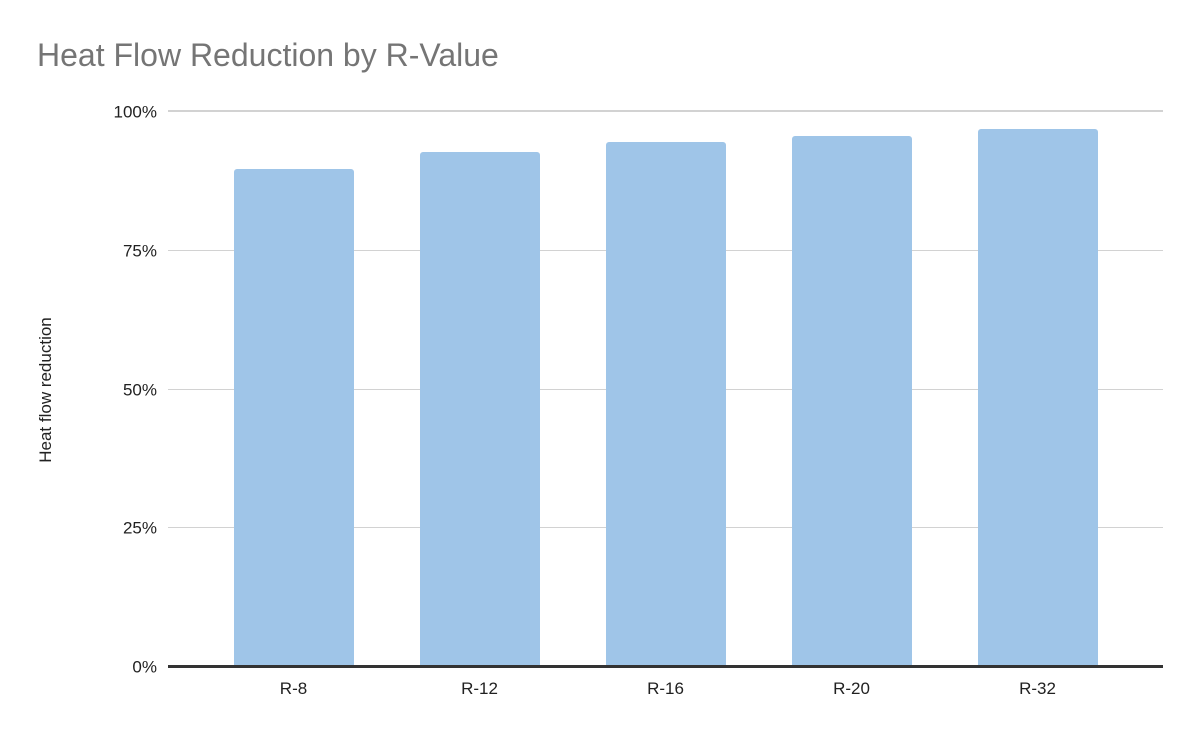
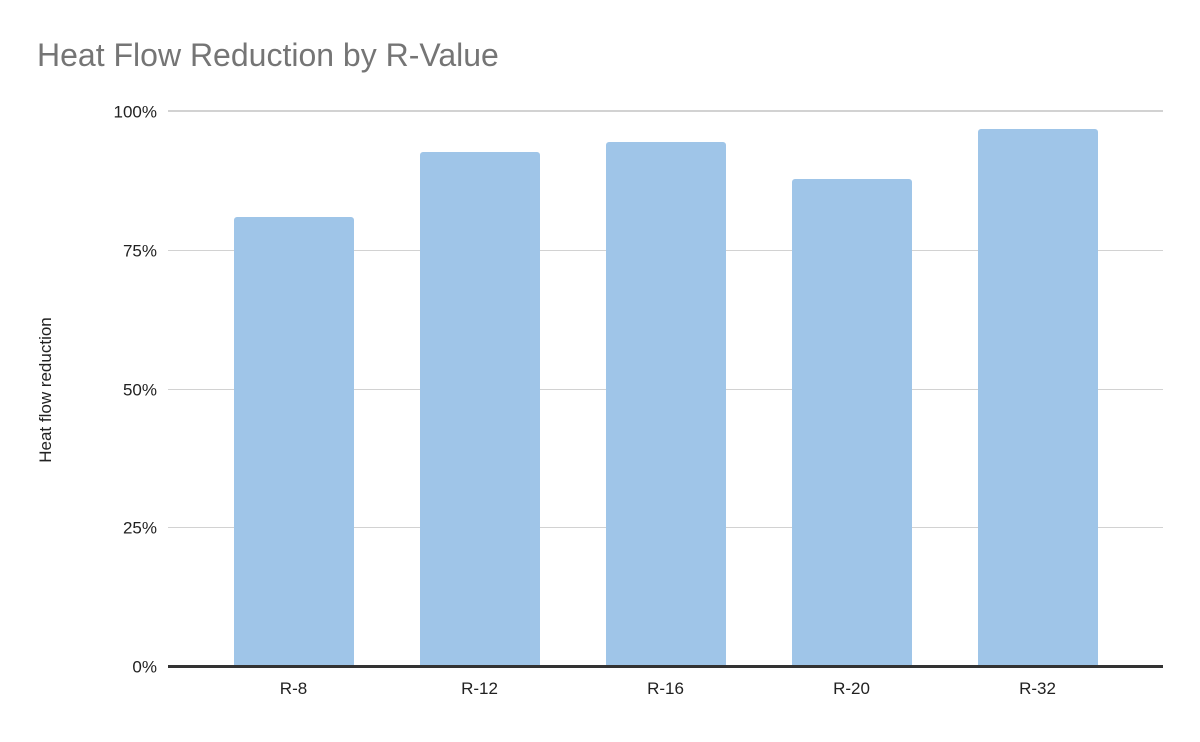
R-8: 90% -> 81%
R-20: 96% -> 88%
